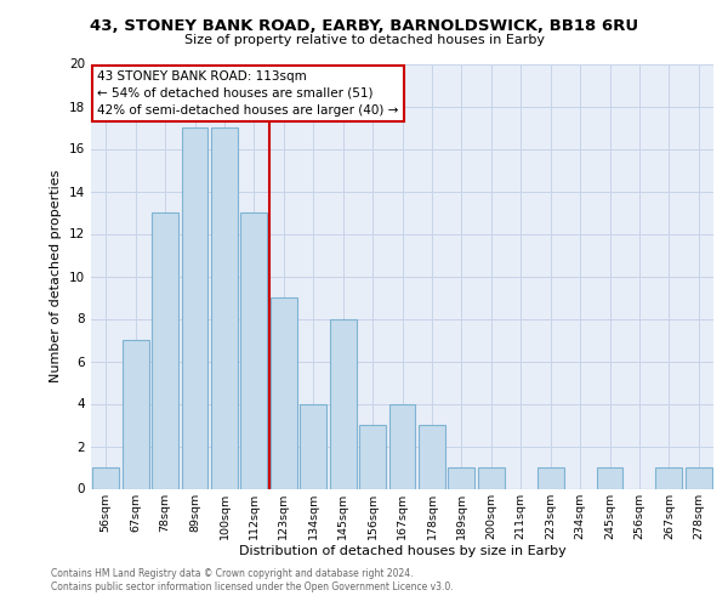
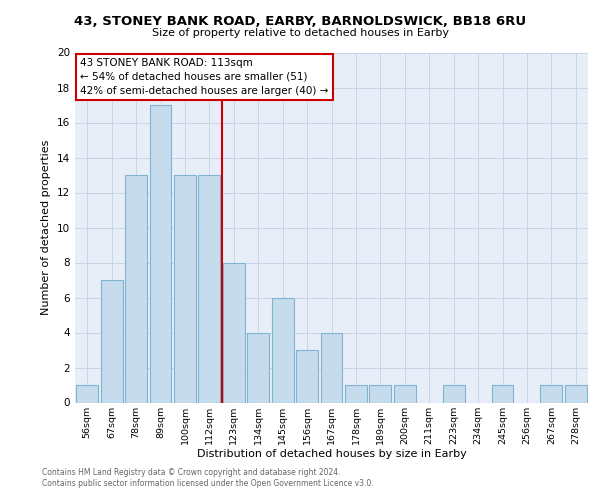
100sqm: 17 -> 13
123sqm: 9 -> 8
145sqm: 8 -> 6
178sqm: 3 -> 1
